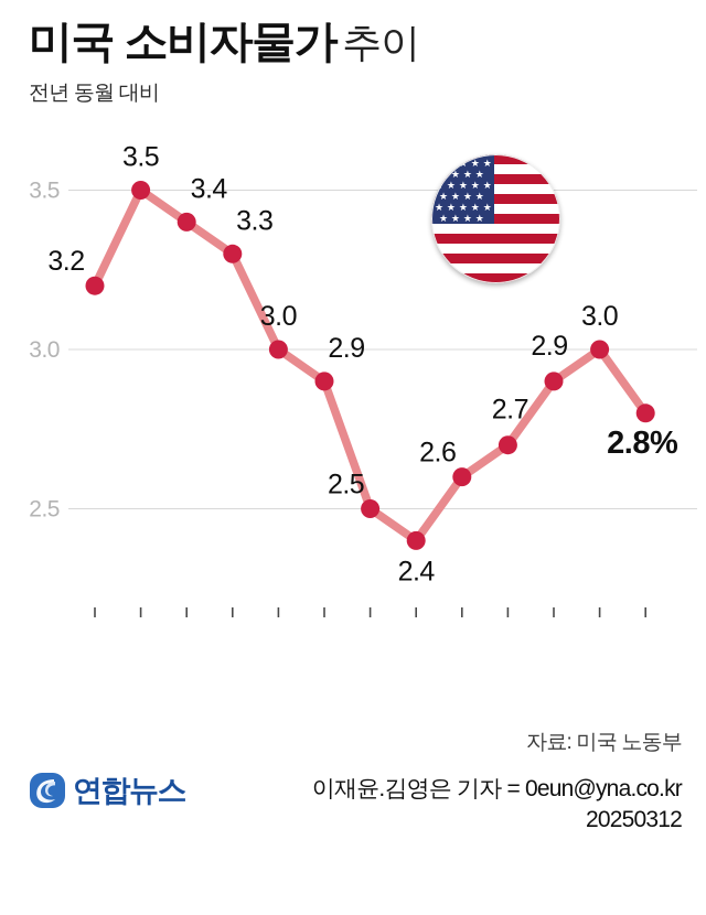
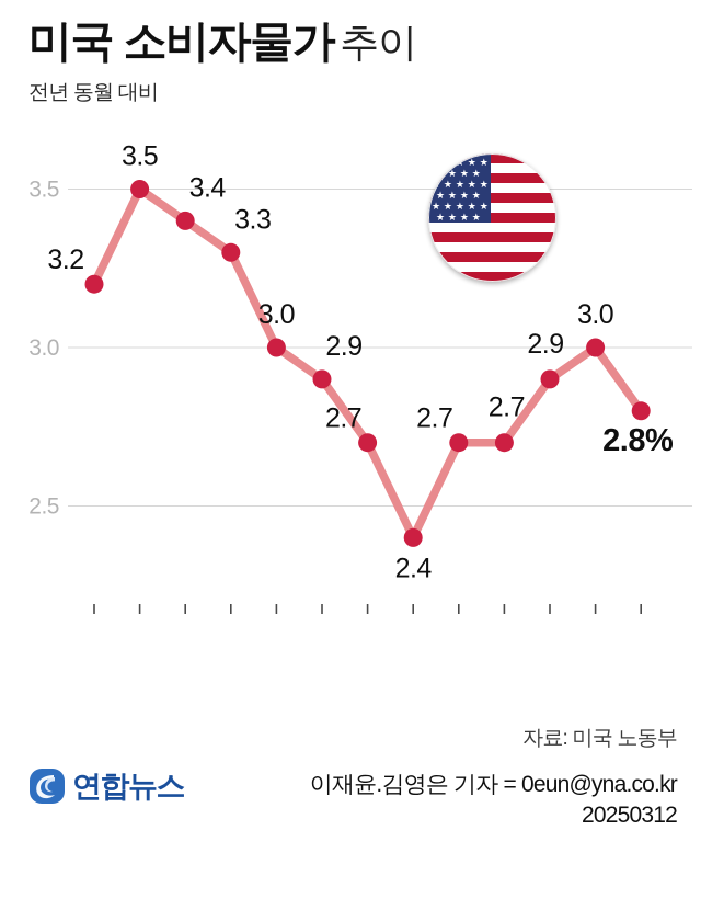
8: 2.5 -> 2.7
10: 2.6 -> 2.7
